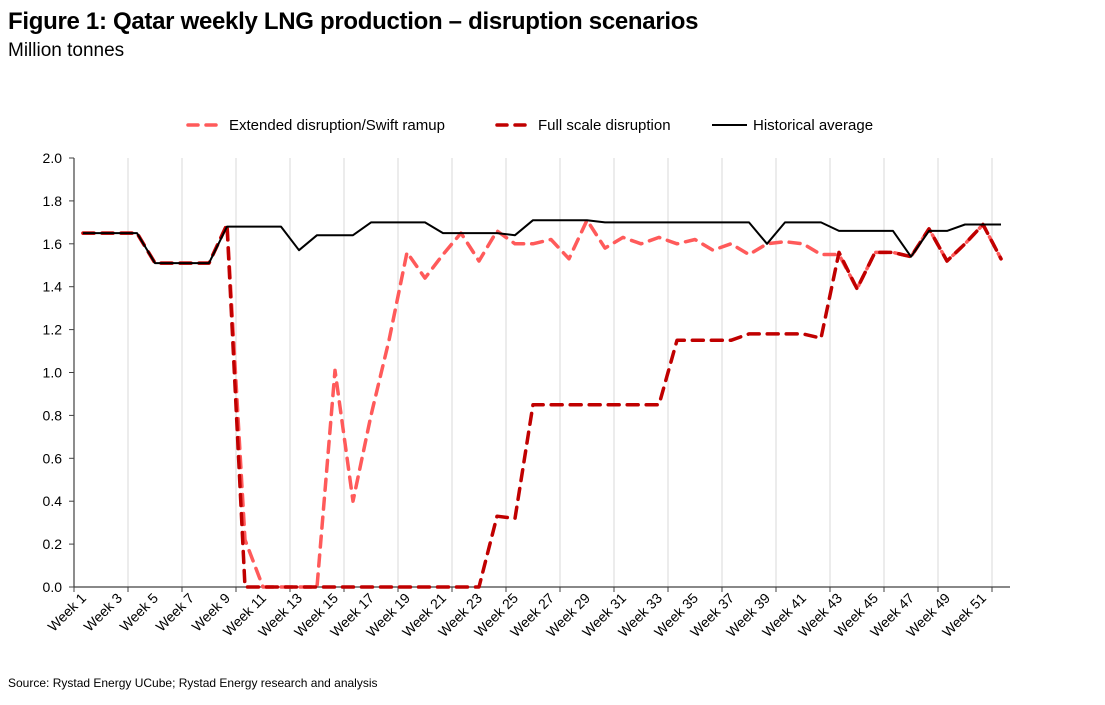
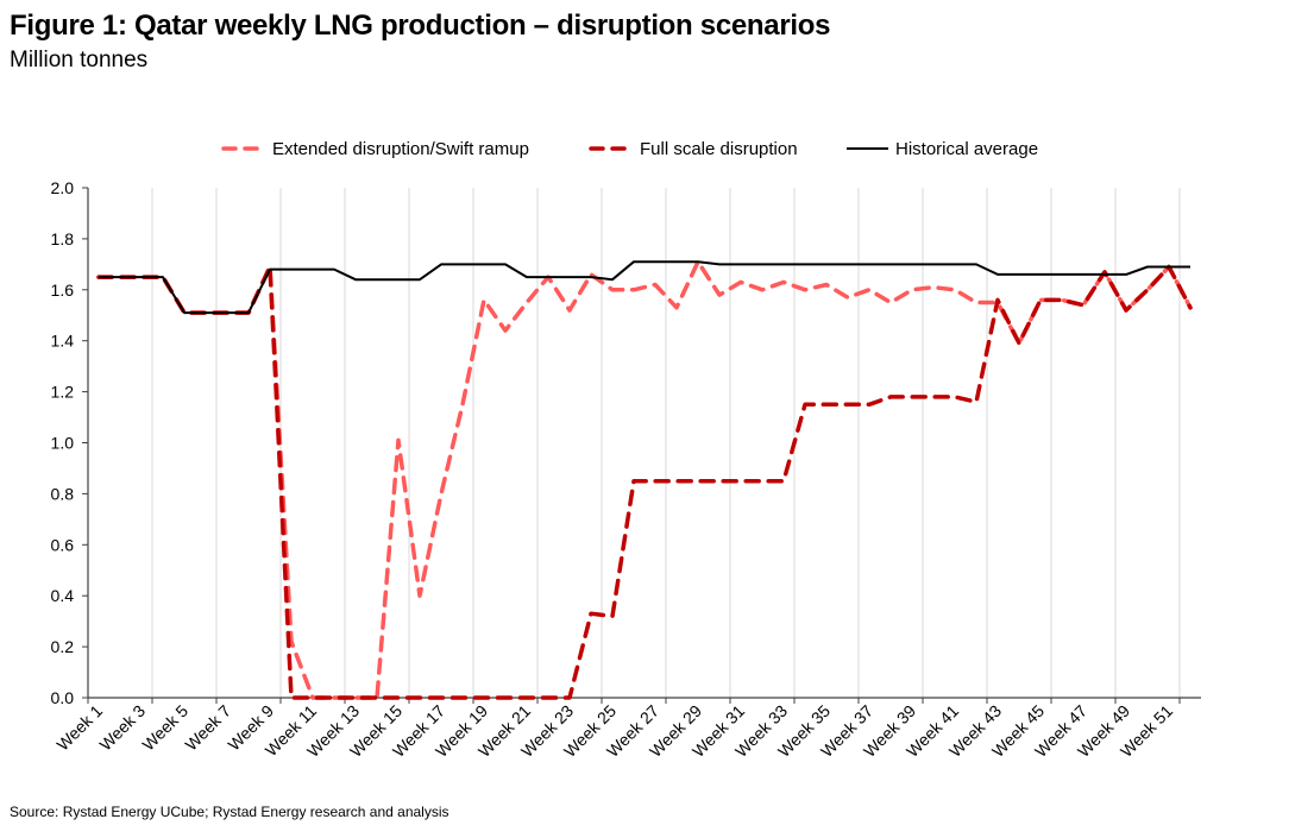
Historical average/Week 13: 1.57 -> 1.64
Historical average/Week 39: 1.60 -> 1.70
Historical average/Week 47: 1.54 -> 1.66
